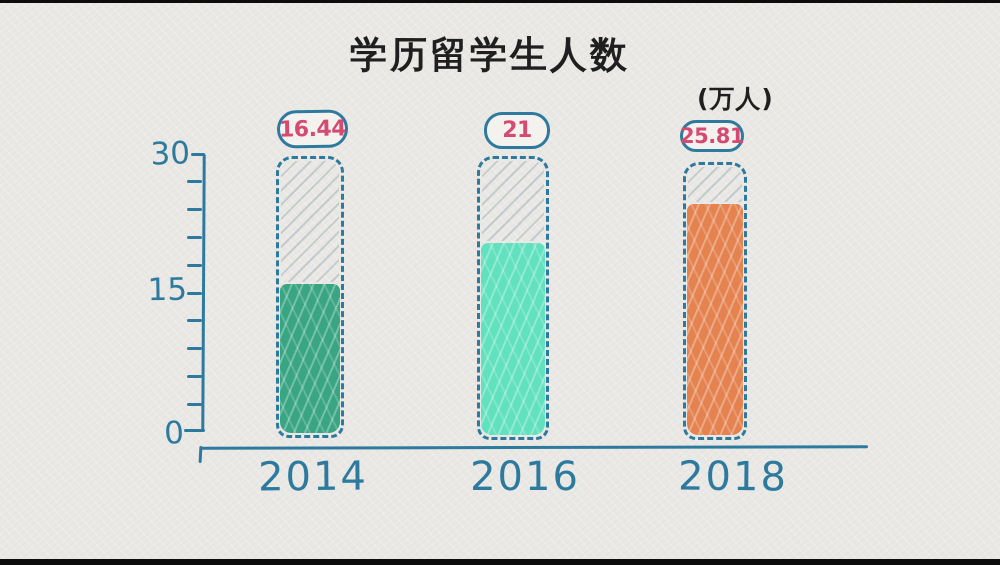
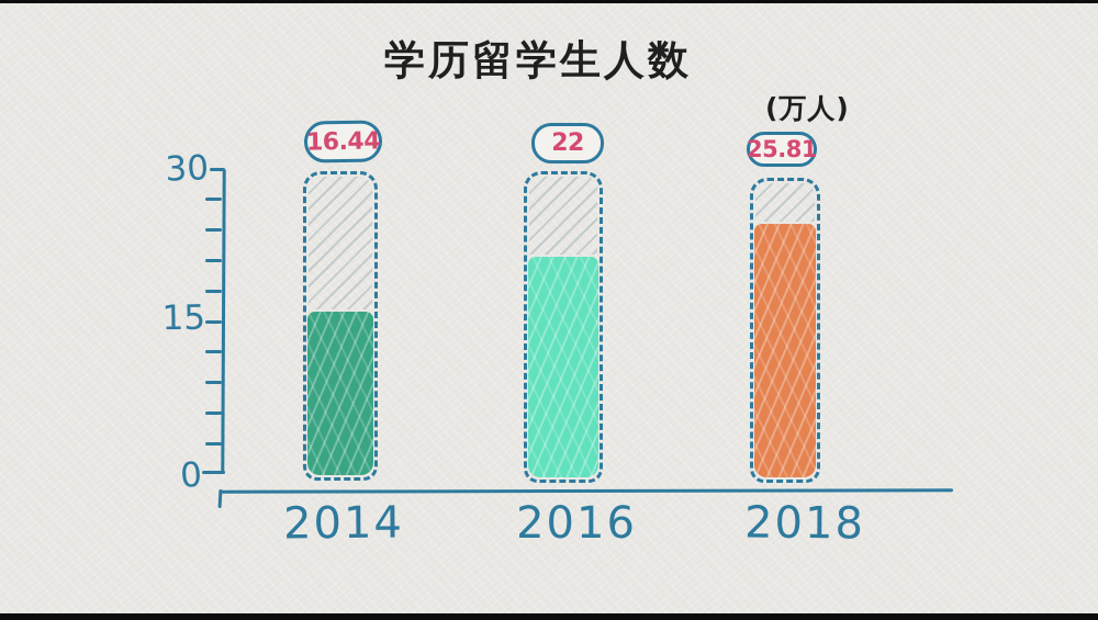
2016: 21 -> 22
